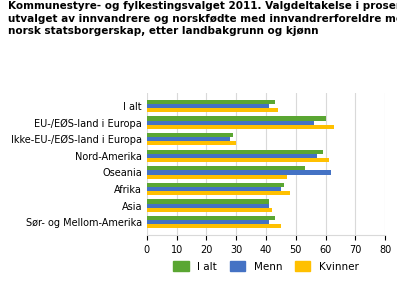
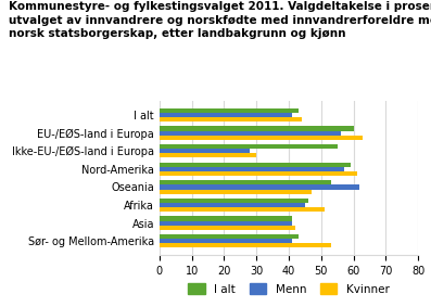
I alt/Ikke-EU-/EØS-land i Europa: 29 -> 55
Kvinner/Afrika: 48 -> 51
Kvinner/Sør- og Mellom-Amerika: 45 -> 53
